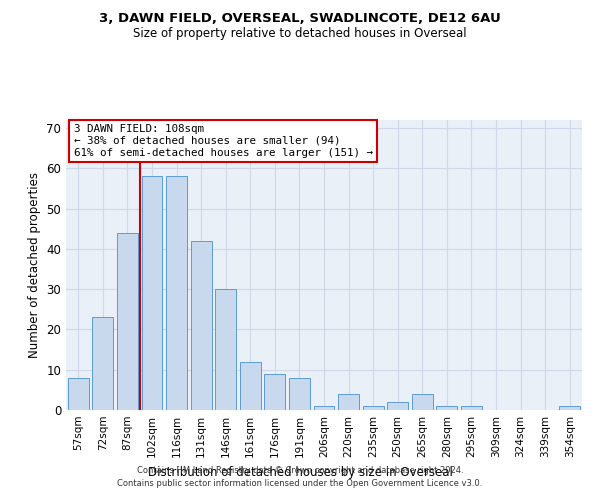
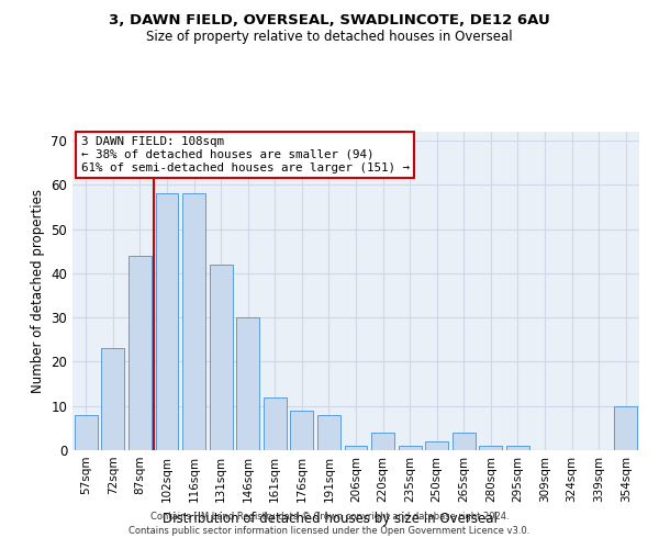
354sqm: 1 -> 10
